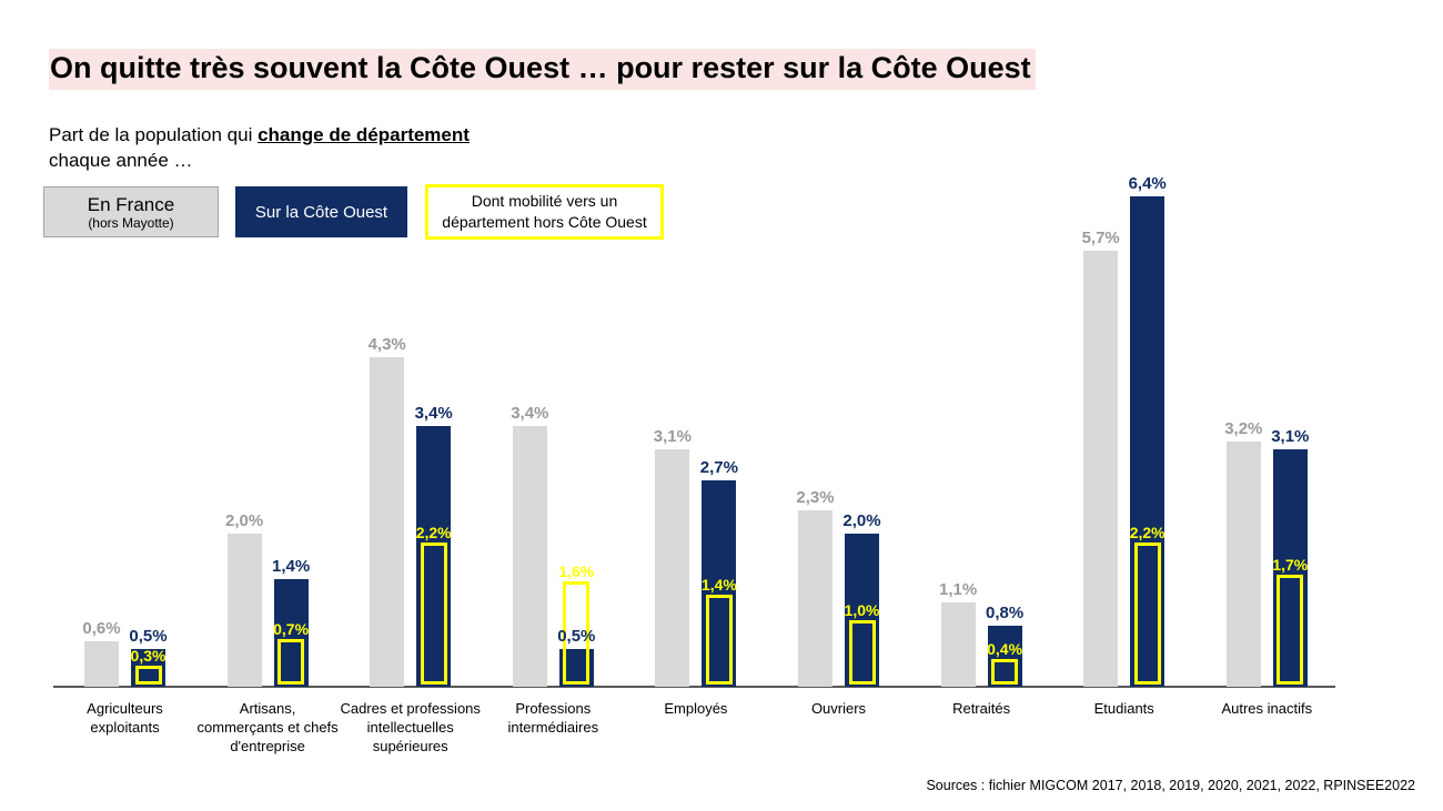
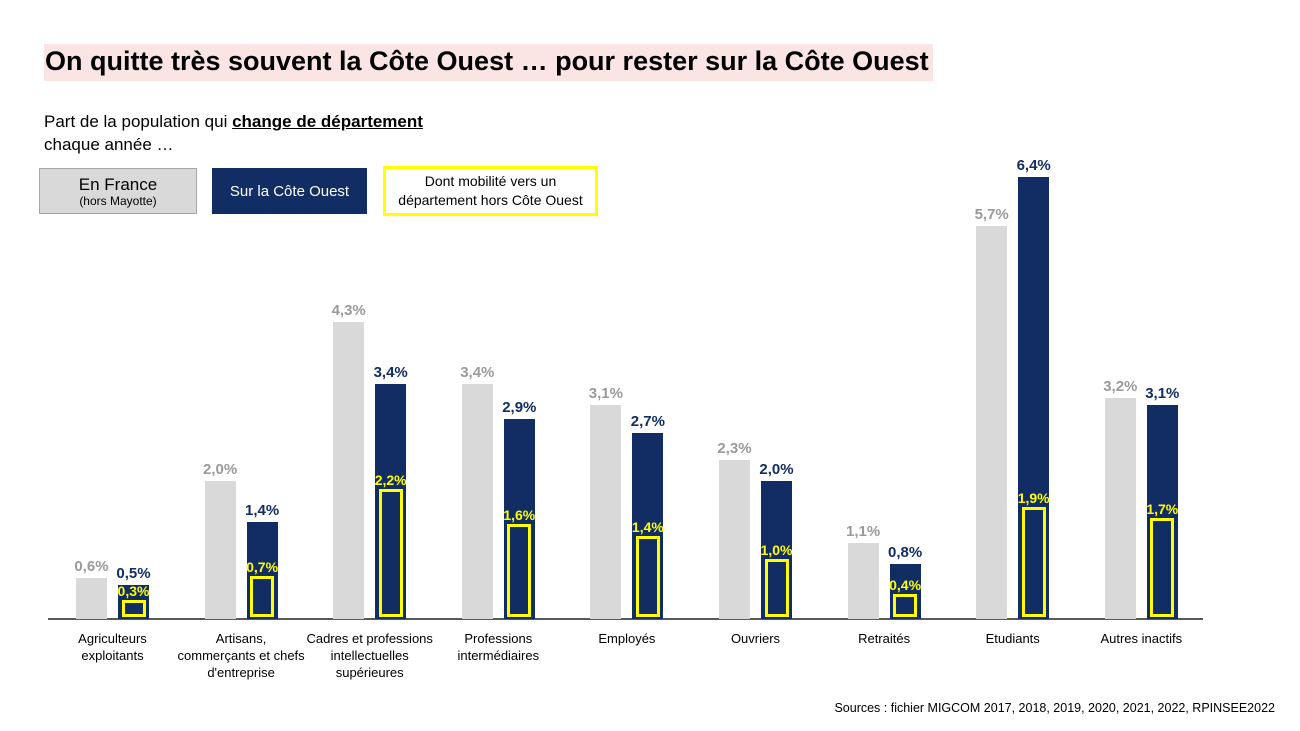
Sur la Côte Ouest/Professions intermédiaires: 0,5% -> 2,9%
Dont mobilité vers un département hors Côte Ouest/Etudiants: 2,2% -> 1,9%
